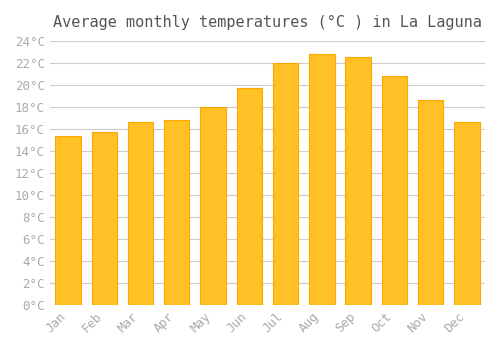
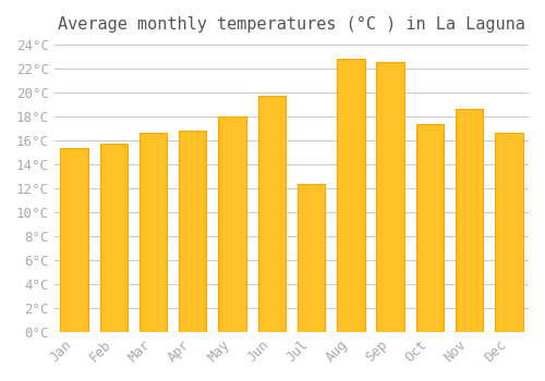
Jul: 22.0°C -> 12.4°C
Oct: 20.8°C -> 17.4°C
